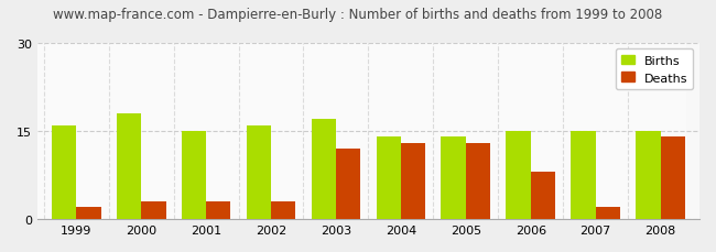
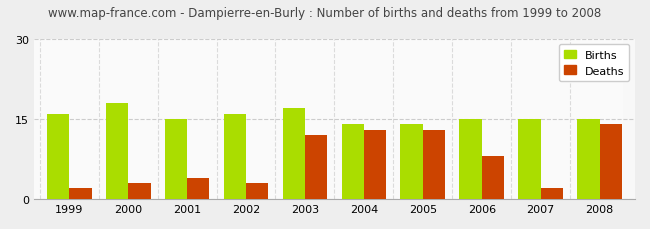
Deaths/2001: 3 -> 4
